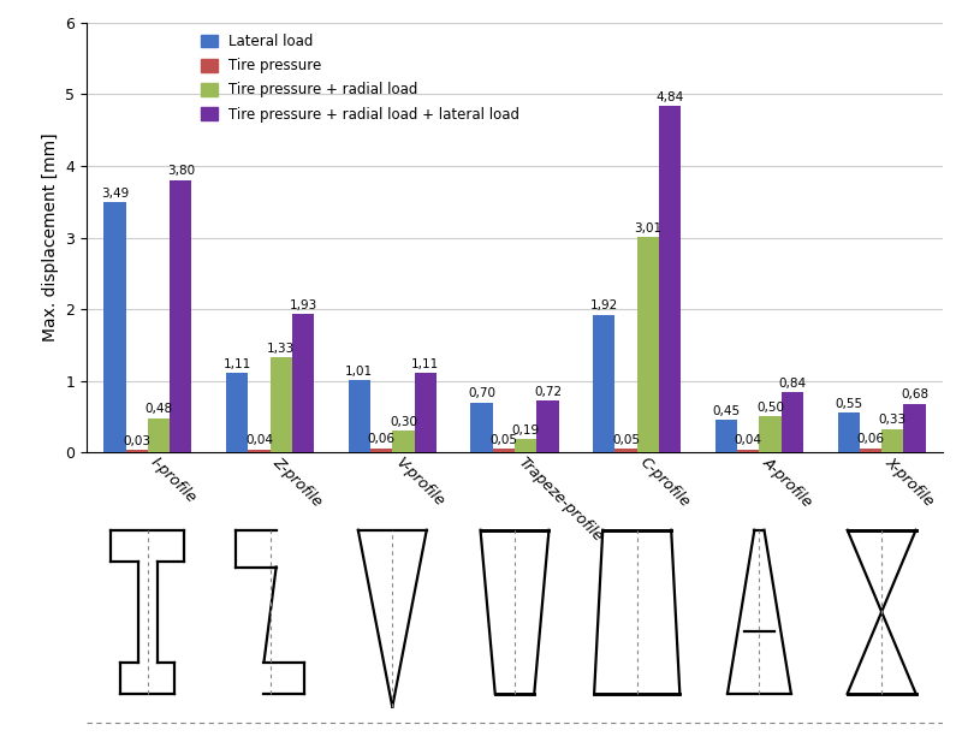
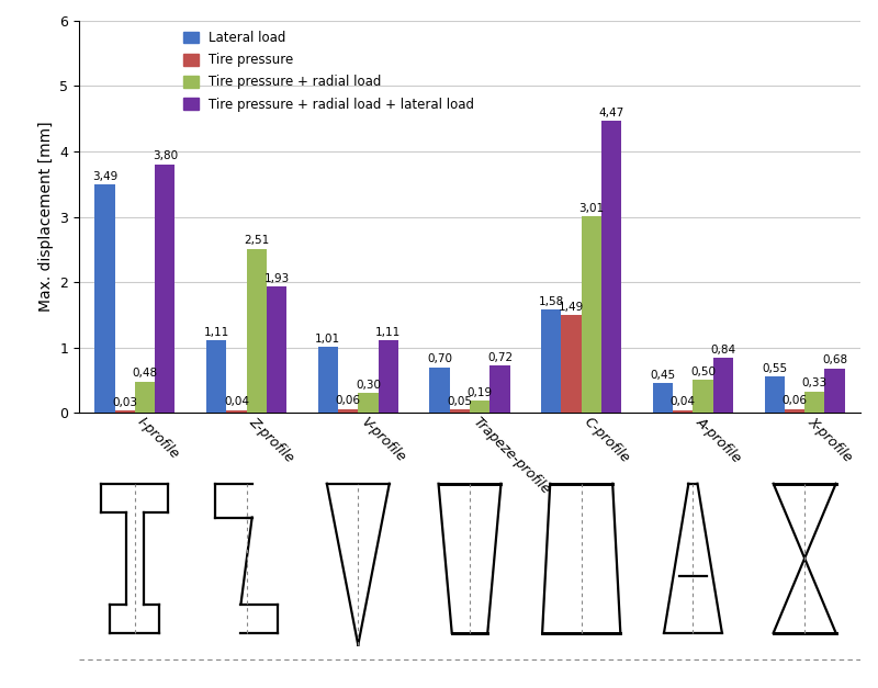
Tire pressure + radial load/Z-profile: 1,33 -> 2,51
Lateral load/C-profile: 1,92 -> 1,58
Tire pressure/C-profile: 0,05 -> 1,49
Tire pressure + radial load + lateral load/C-profile: 4,84 -> 4,47
